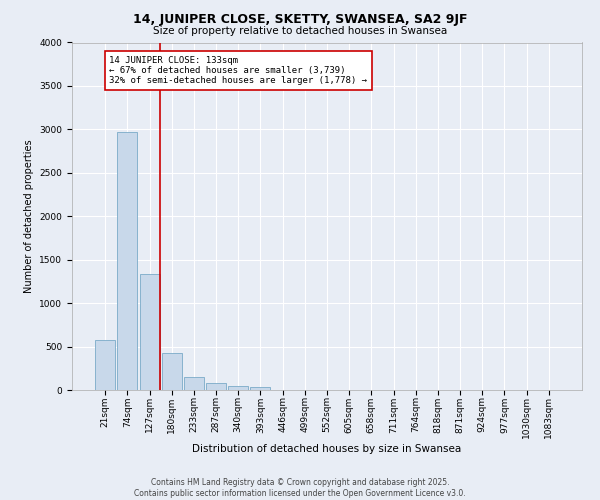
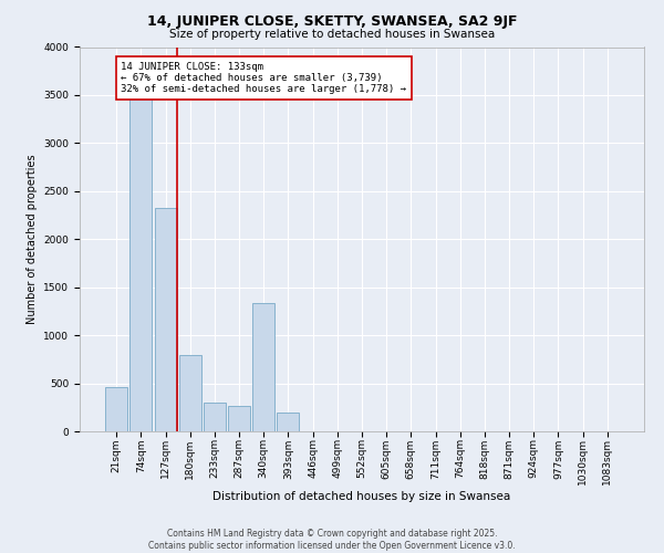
21sqm: 580 -> 460
74sqm: 2970 -> 3480
127sqm: 1340 -> 2320
180sqm: 430 -> 800
233sqm: 160 -> 300
287sqm: 80 -> 260
340sqm: 40 -> 1340
393sqm: 40 -> 200
